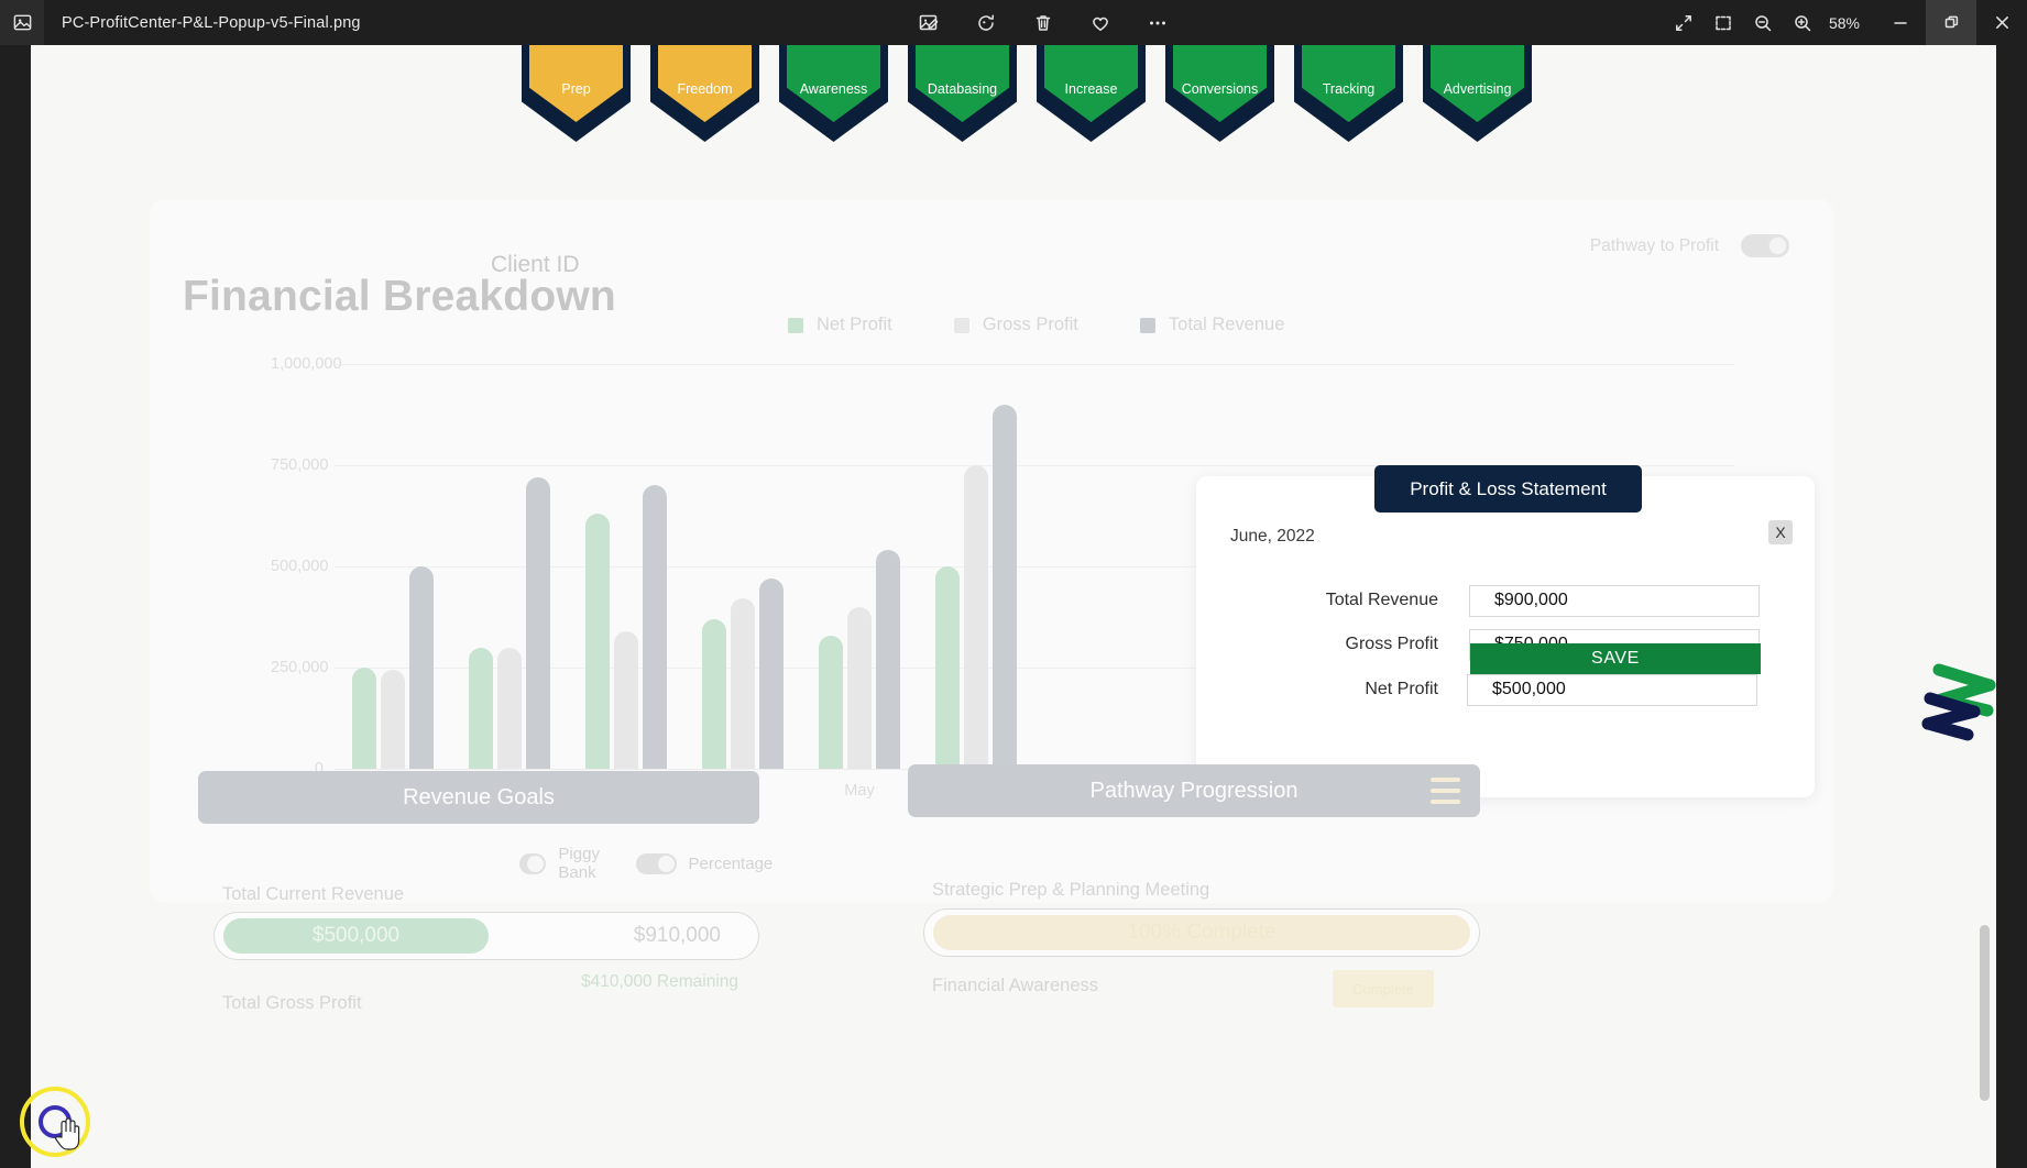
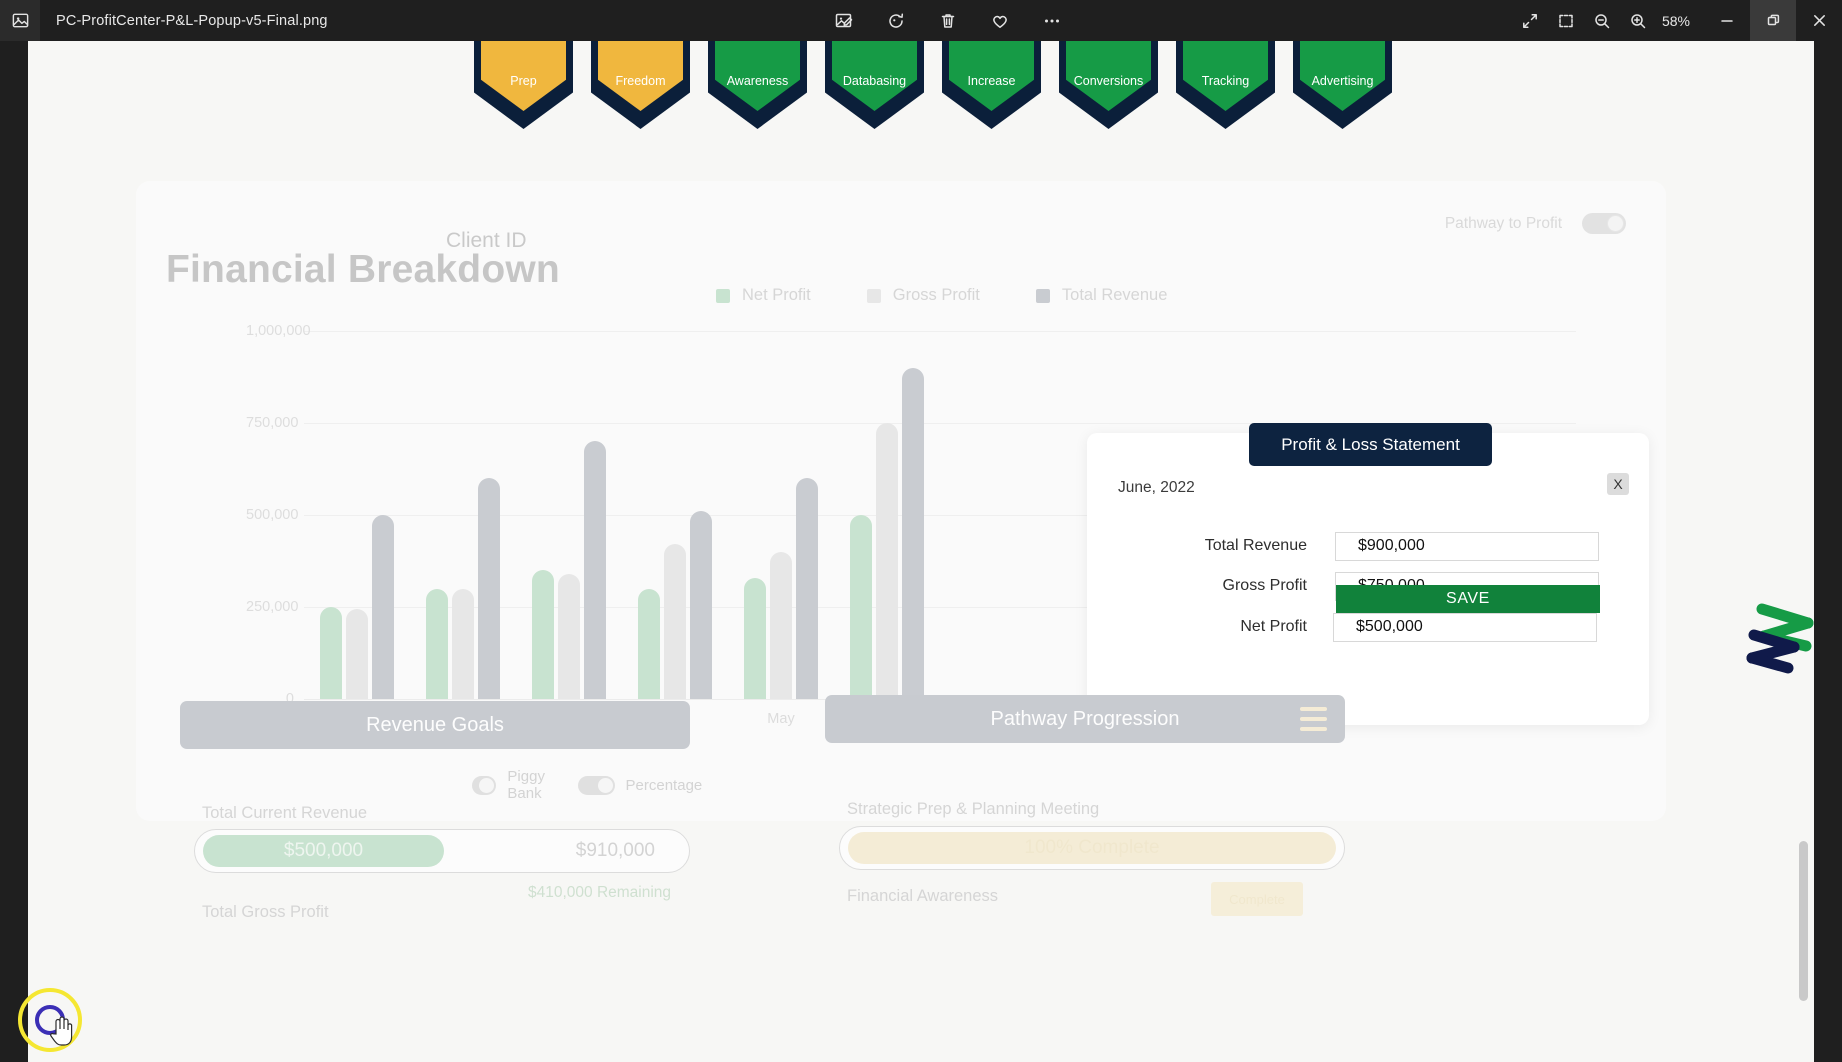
Total Revenue/Feb: 720000 -> 600000
Net Profit/March: 630000 -> 350000
Net Profit/April: 370000 -> 300000
Total Revenue/April: 470000 -> 510000
Total Revenue/May: 540000 -> 600000
